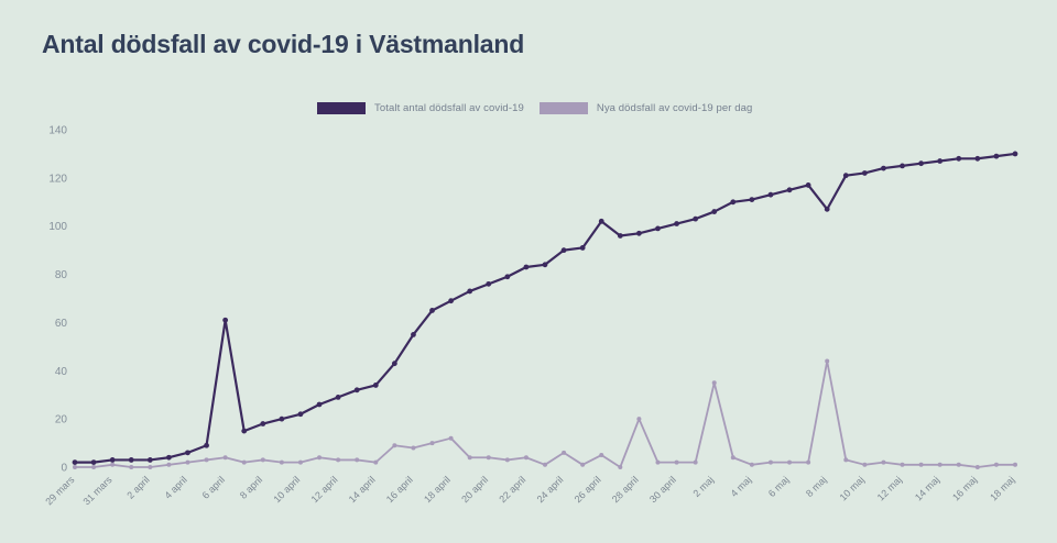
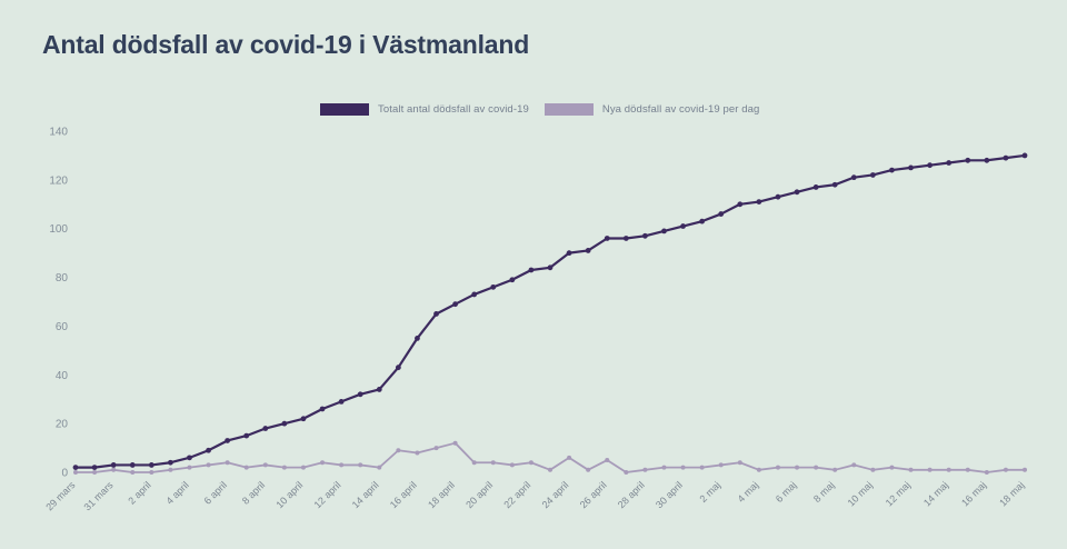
Totalt antal dödsfall av covid-19/6 april: 61 -> 13
Totalt antal dödsfall av covid-19/26 april: 102 -> 96
Nya dödsfall av covid-19 per dag/28 april: 20 -> 1
Nya dödsfall av covid-19 per dag/2 maj: 35 -> 3
Totalt antal dödsfall av covid-19/8 maj: 107 -> 118
Nya dödsfall av covid-19 per dag/8 maj: 44 -> 1
